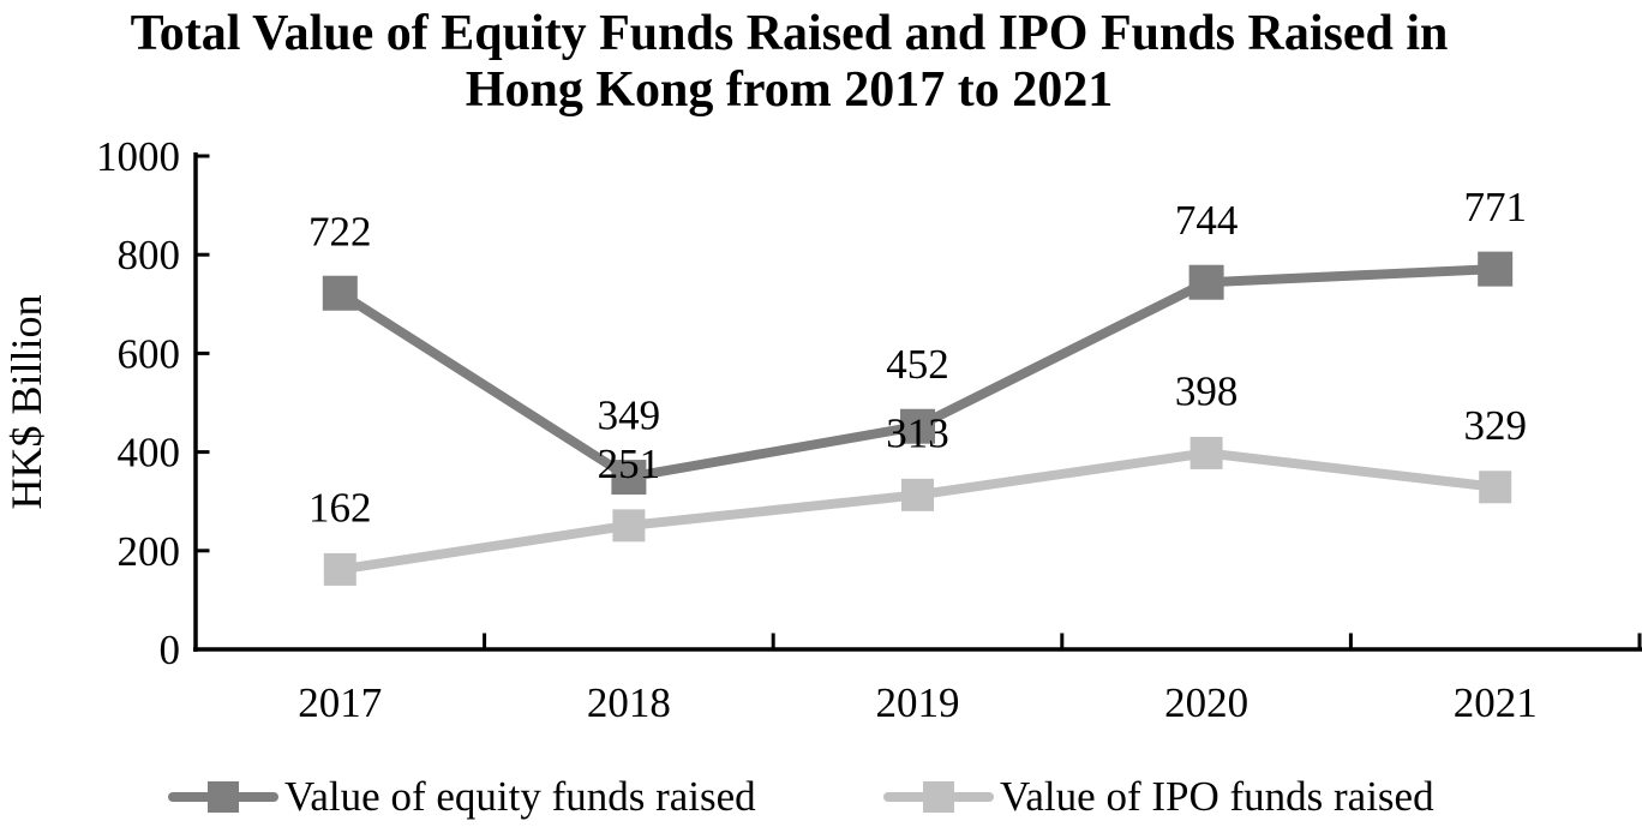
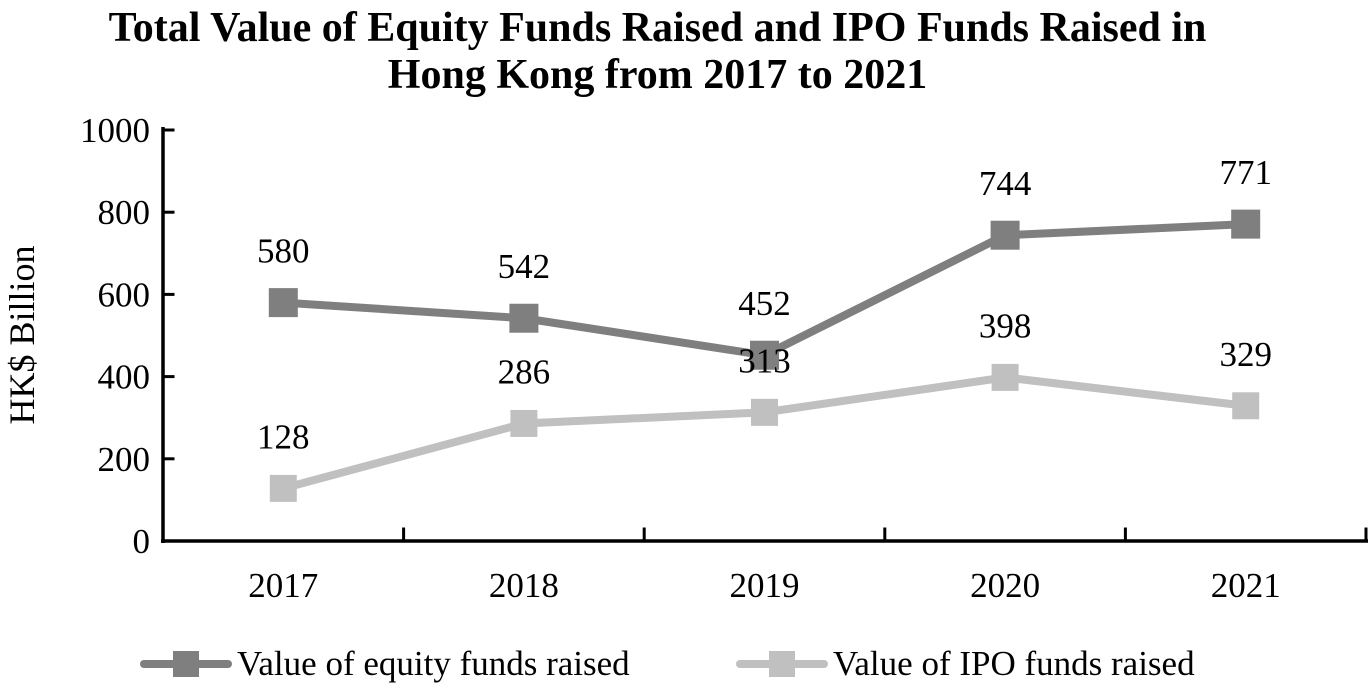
Value of equity funds raised/2017: 722 -> 580
Value of IPO funds raised/2017: 162 -> 128
Value of equity funds raised/2018: 349 -> 542
Value of IPO funds raised/2018: 251 -> 286
